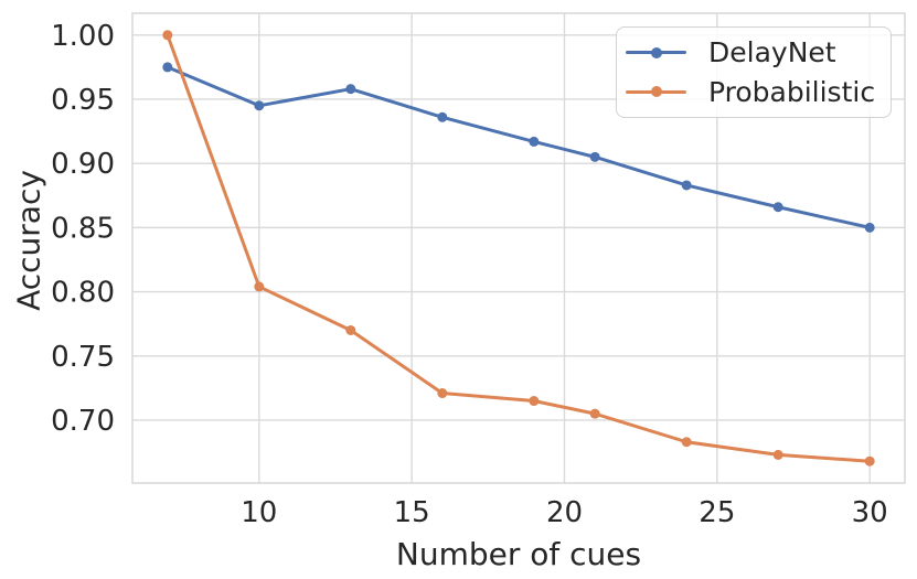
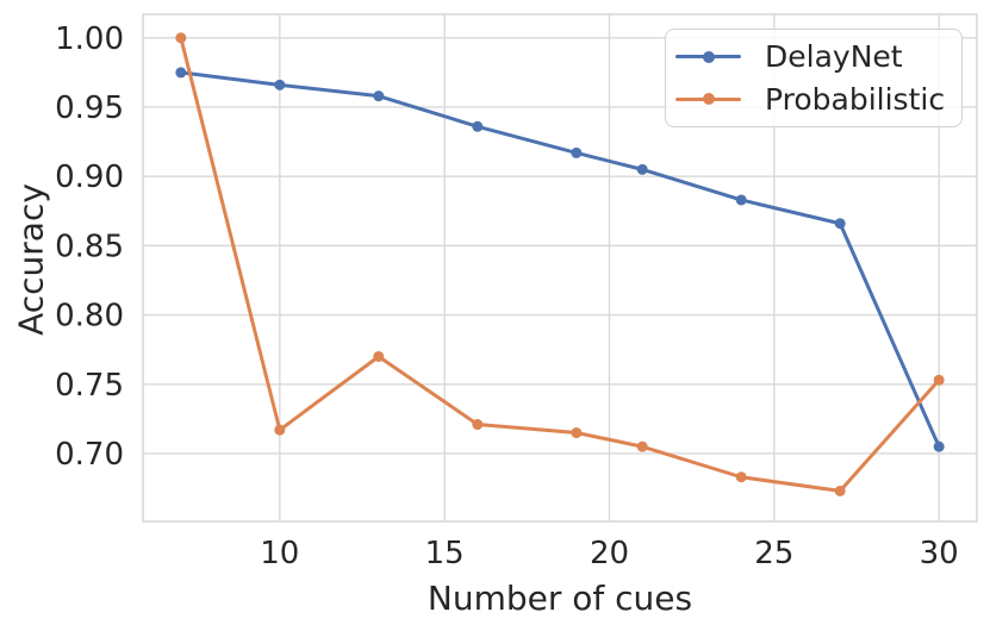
DelayNet/10: 0.945 -> 0.966
Probabilistic/10: 0.804 -> 0.717
DelayNet/30: 0.850 -> 0.705
Probabilistic/30: 0.668 -> 0.753
